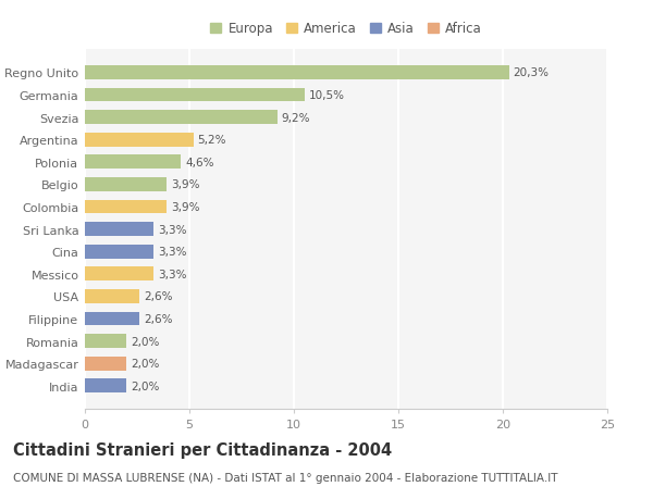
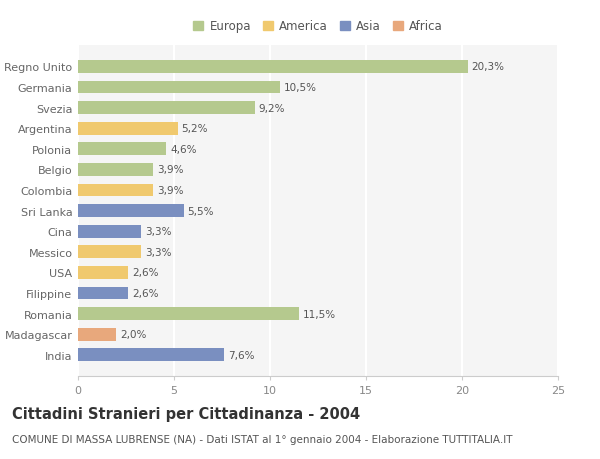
Sri Lanka: 3,3% -> 5,5%
Romania: 2,0% -> 11,5%
India: 2,0% -> 7,6%
